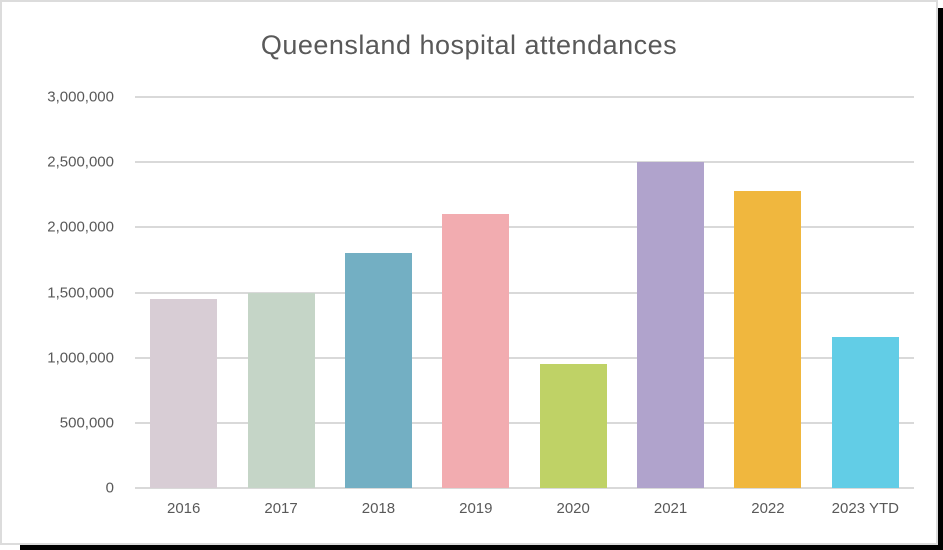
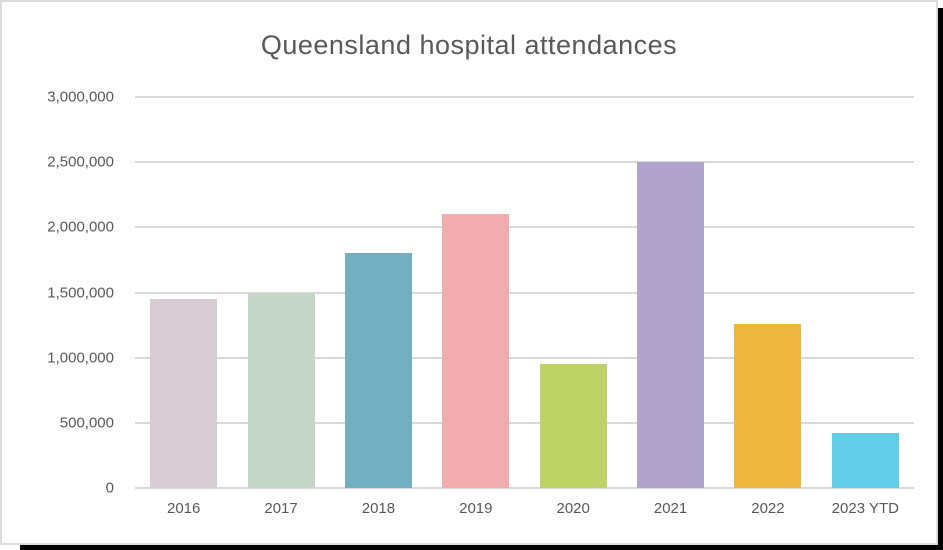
2022: 2280000 -> 1260000
2023 YTD: 1160000 -> 420000
